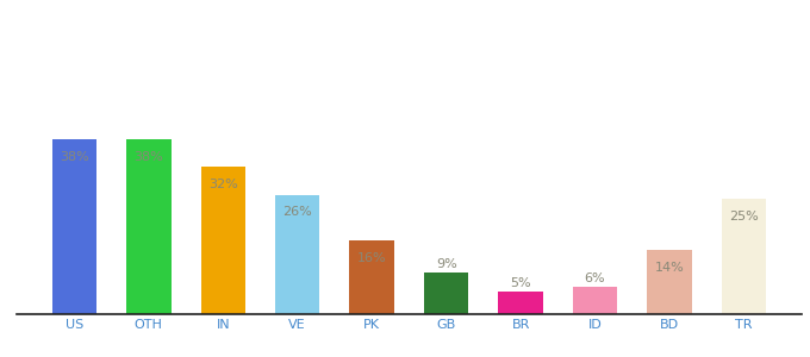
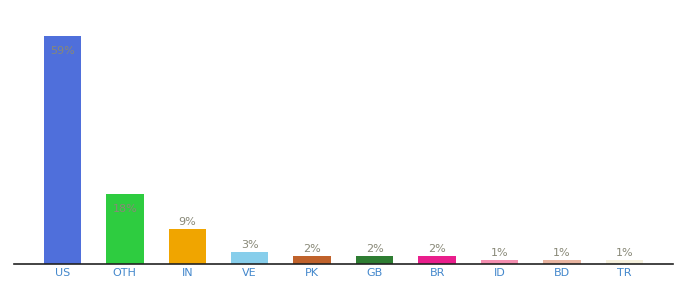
US: 38% -> 59%
OTH: 38% -> 18%
IN: 32% -> 9%
VE: 26% -> 3%
PK: 16% -> 2%
GB: 9% -> 2%
BR: 5% -> 2%
ID: 6% -> 1%
BD: 14% -> 1%
TR: 25% -> 1%
